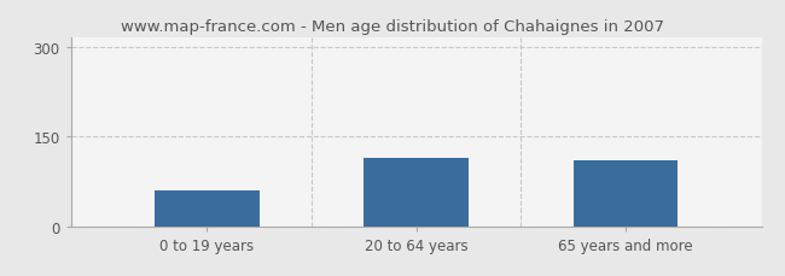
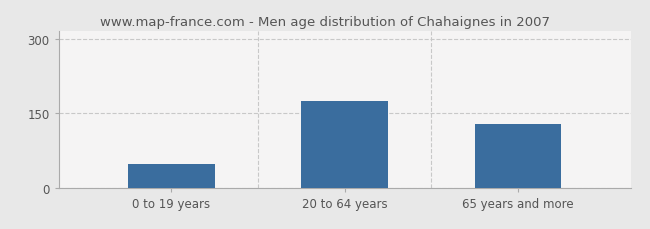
0 to 19 years: 60 -> 47
20 to 64 years: 115 -> 175
65 years and more: 110 -> 128
